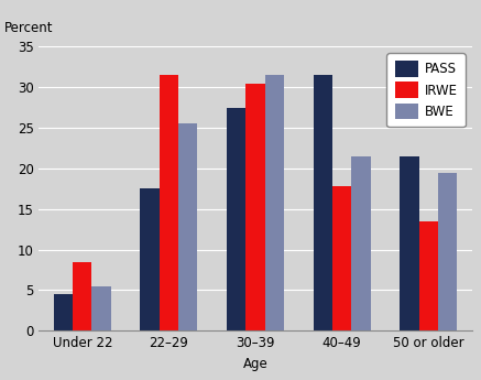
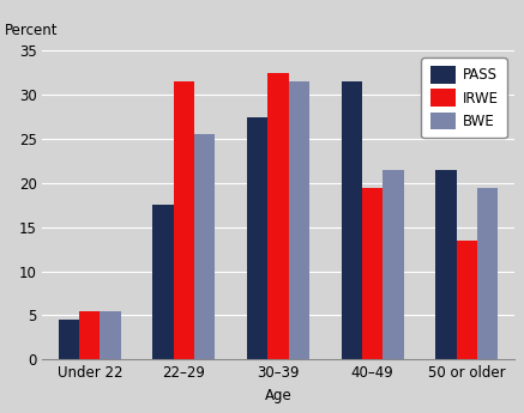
IRWE/Under 22: 8.4 -> 5.5
IRWE/30–39: 30.4 -> 32.5
IRWE/40–49: 17.8 -> 19.5
